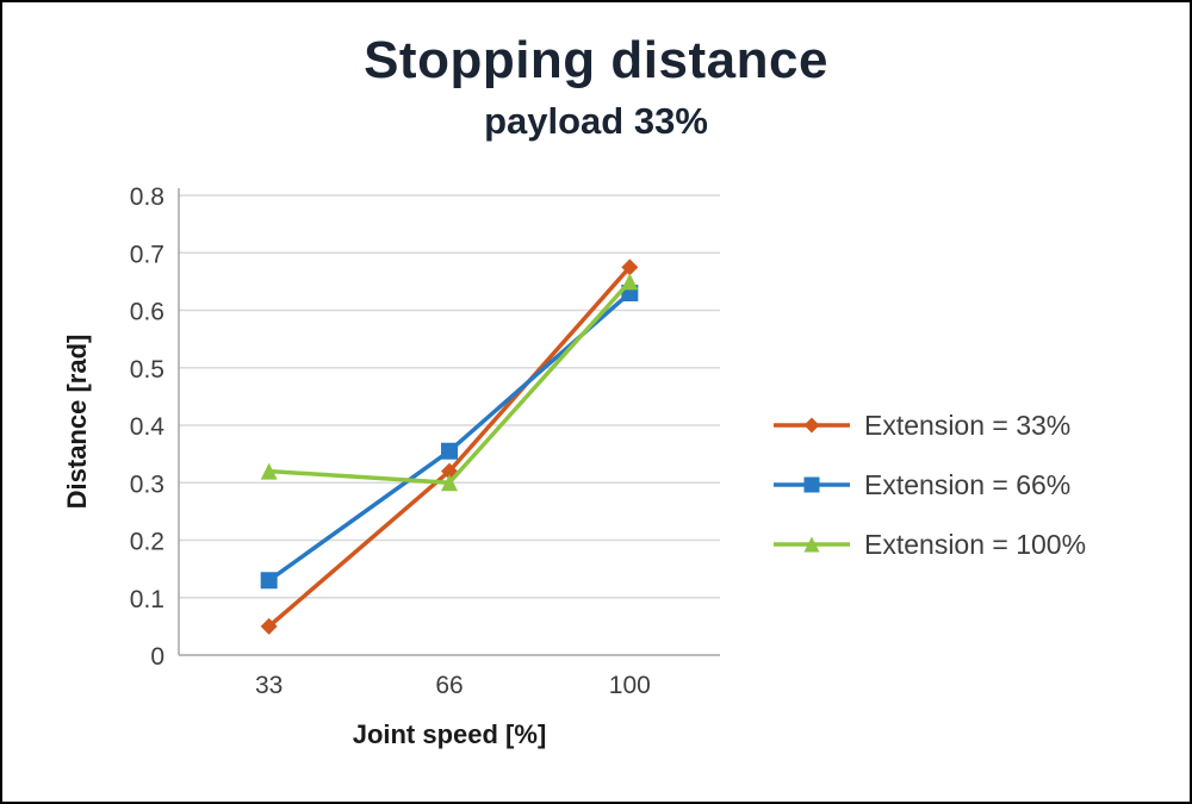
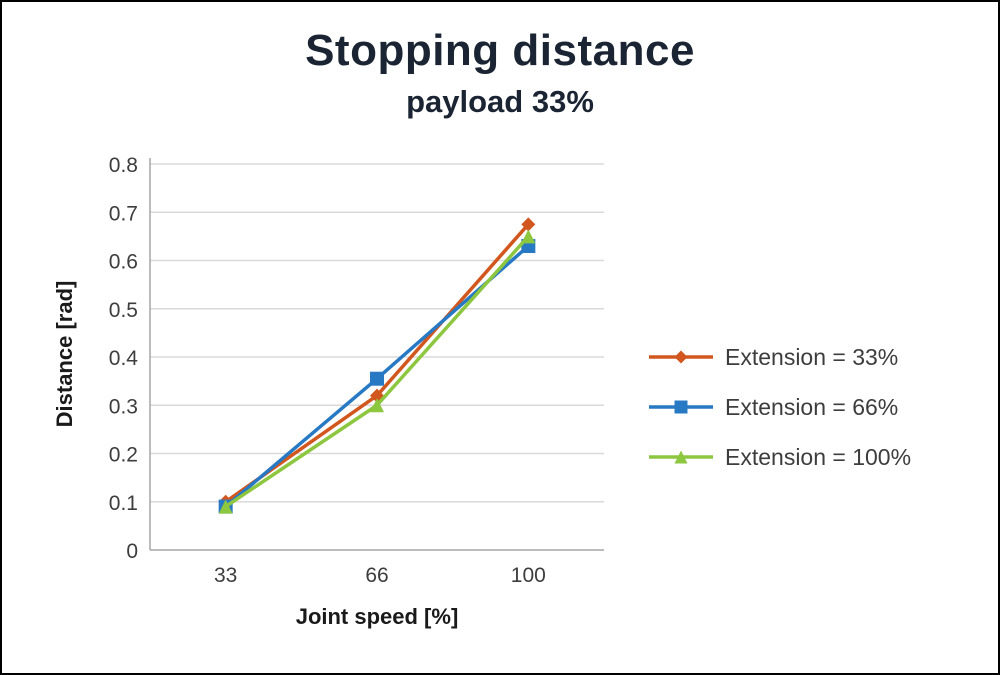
Extension = 33%/33: 0.05 -> 0.10
Extension = 66%/33: 0.13 -> 0.09
Extension = 100%/33: 0.32 -> 0.09
